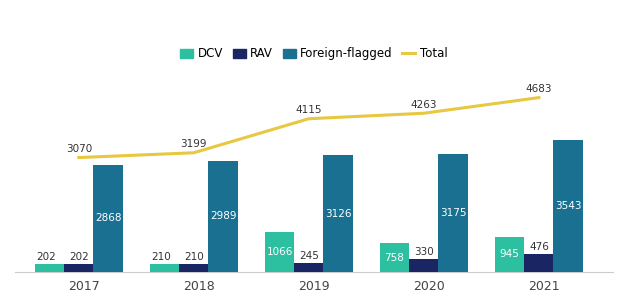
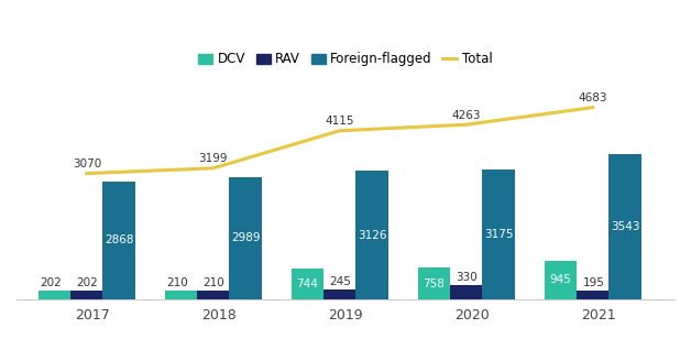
DCV/2019: 1066 -> 744
RAV/2021: 476 -> 195
